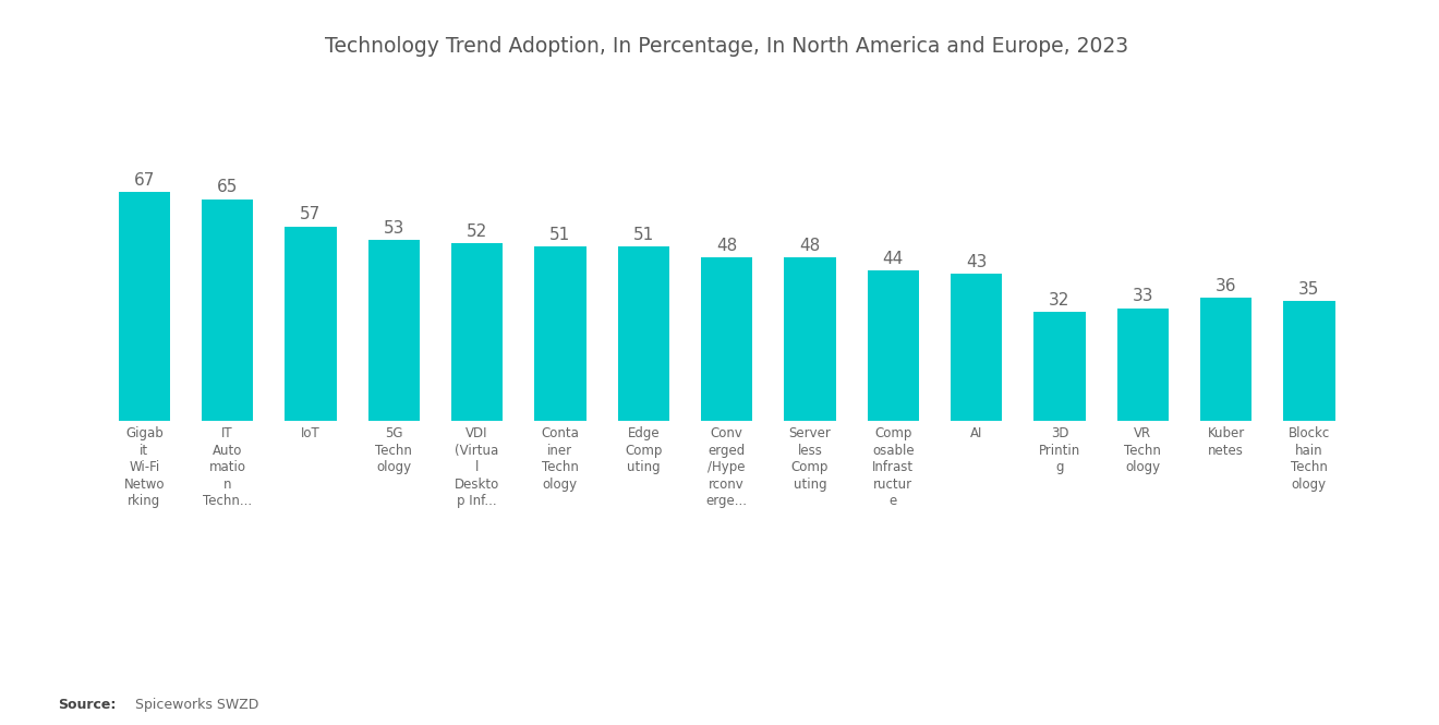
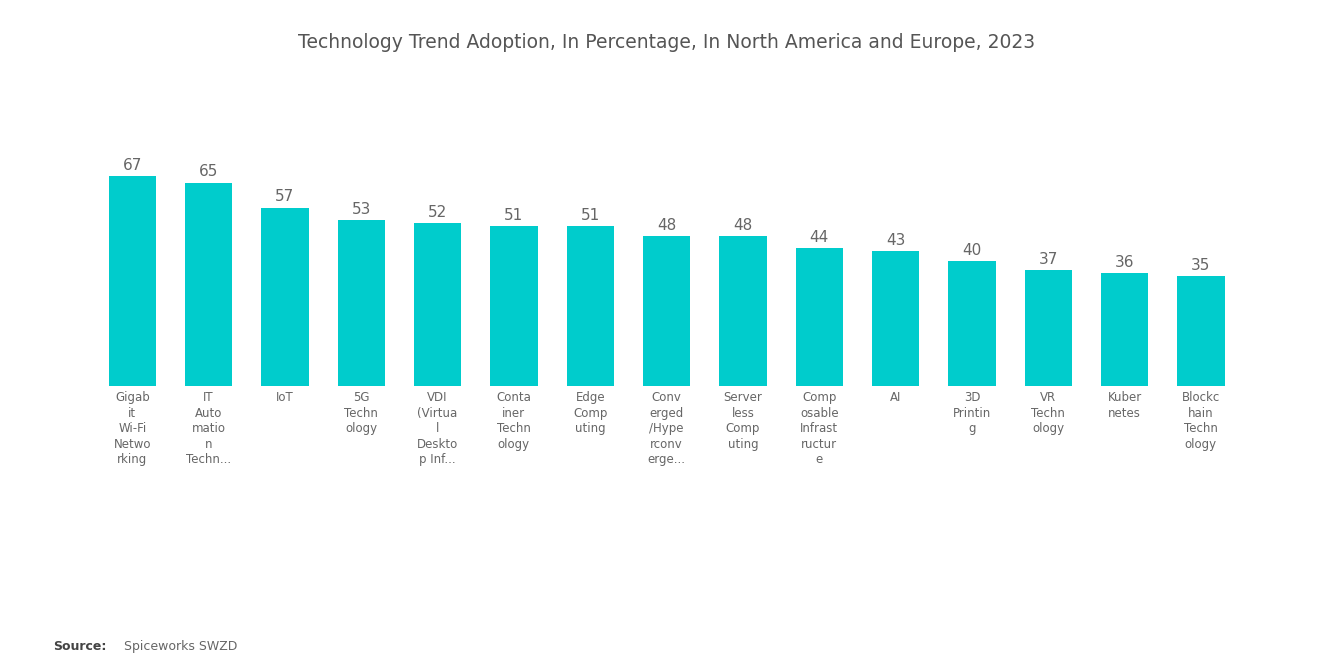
3D Printin g: 32 -> 40
VR Techn ology: 33 -> 37
